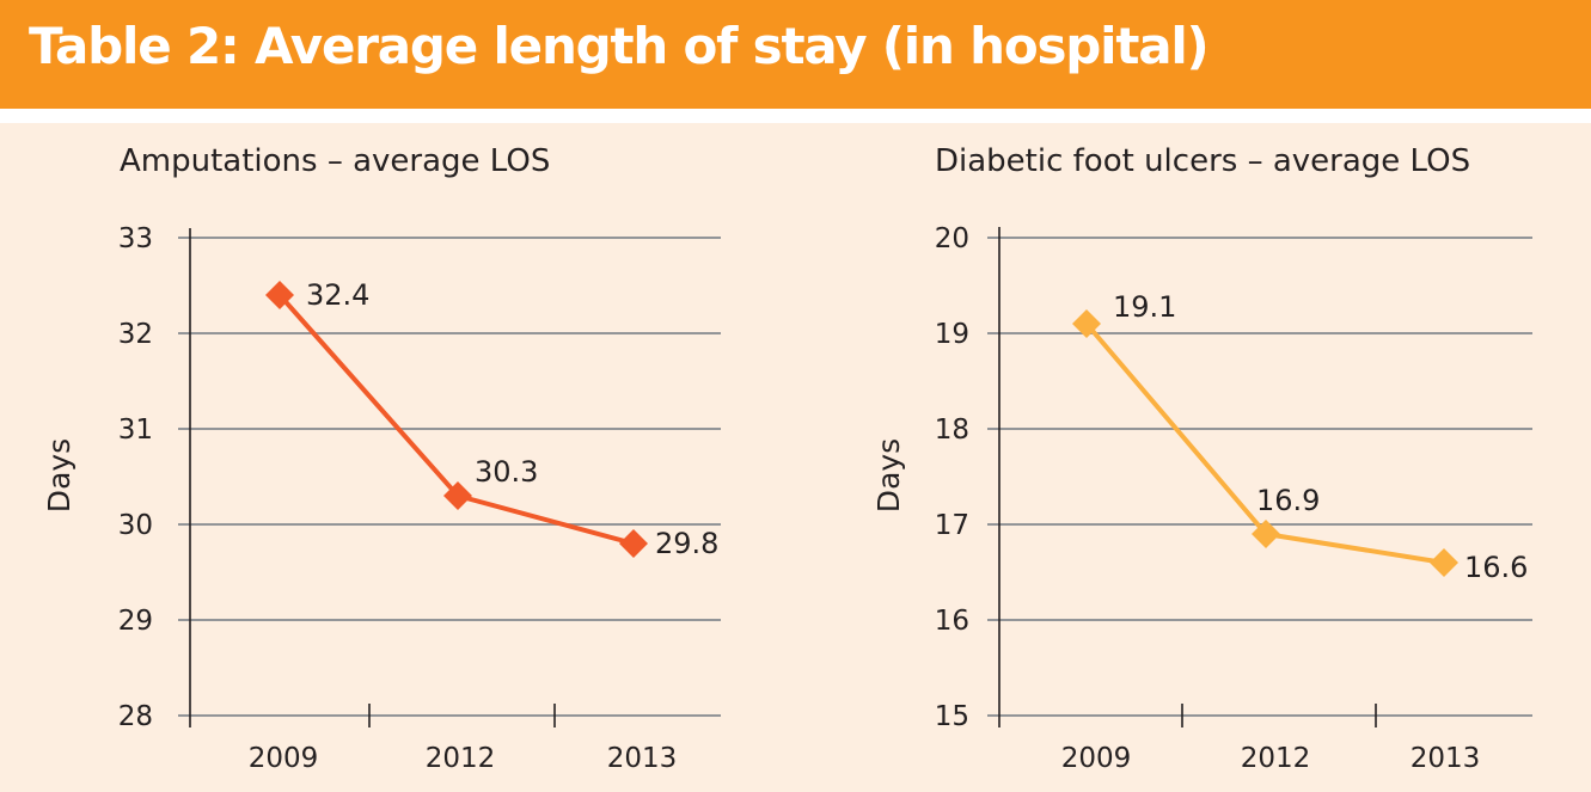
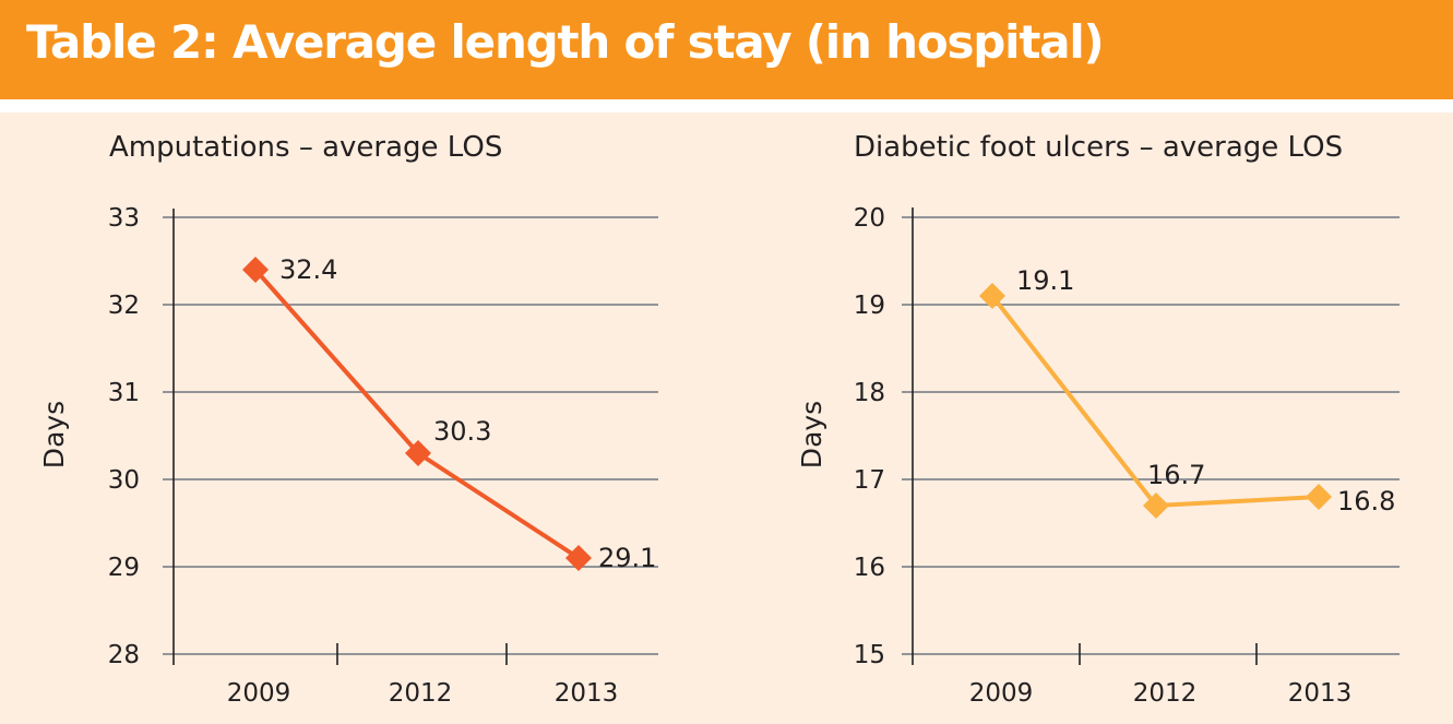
Amputations – average LOS/2013: 29.8 -> 29.1
Diabetic foot ulcers – average LOS/2012: 16.9 -> 16.7
Diabetic foot ulcers – average LOS/2013: 16.6 -> 16.8
